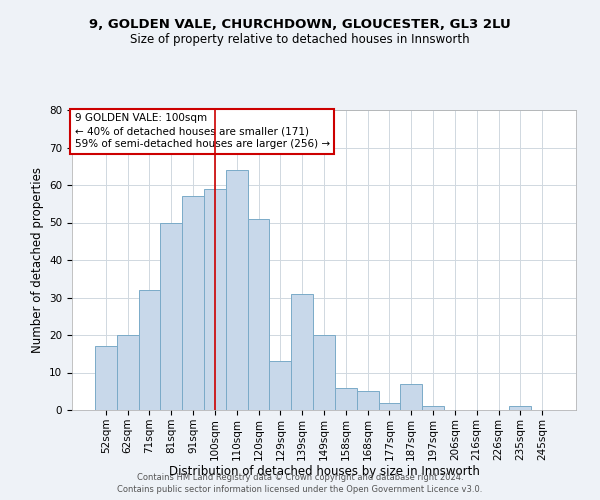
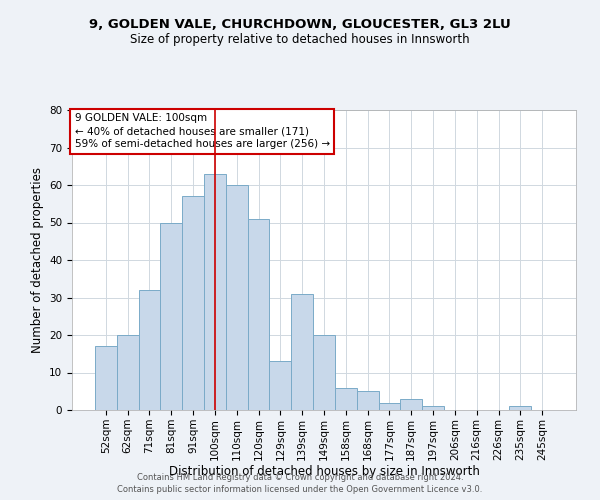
100sqm: 59 -> 63
110sqm: 64 -> 60
187sqm: 7 -> 3
